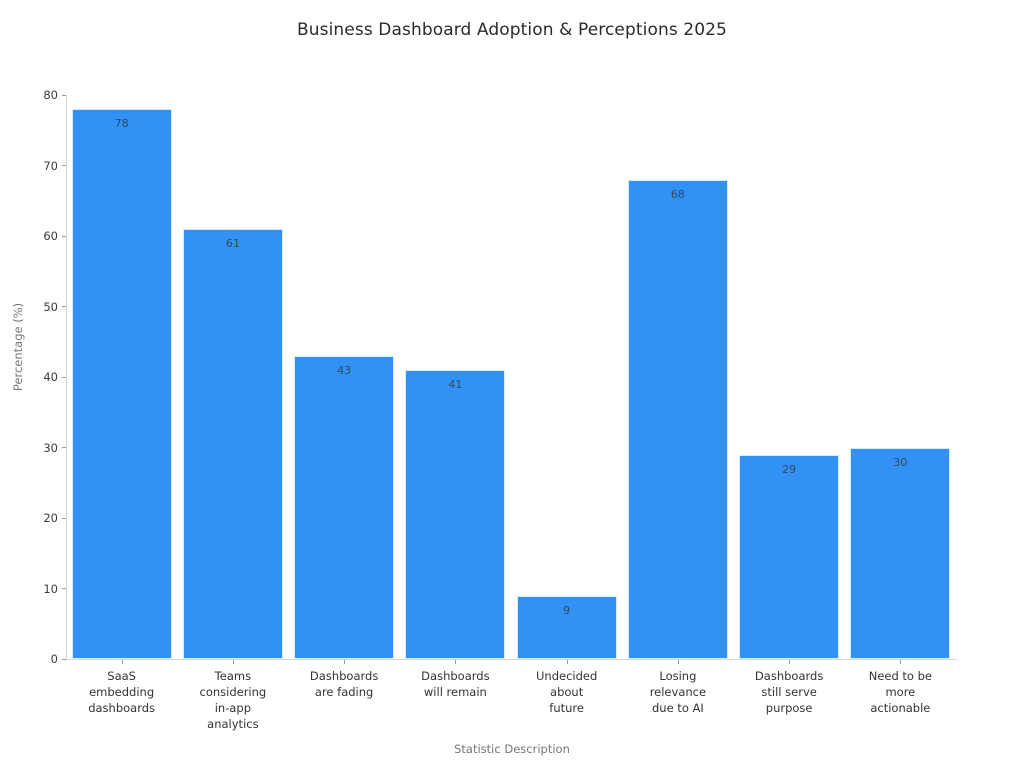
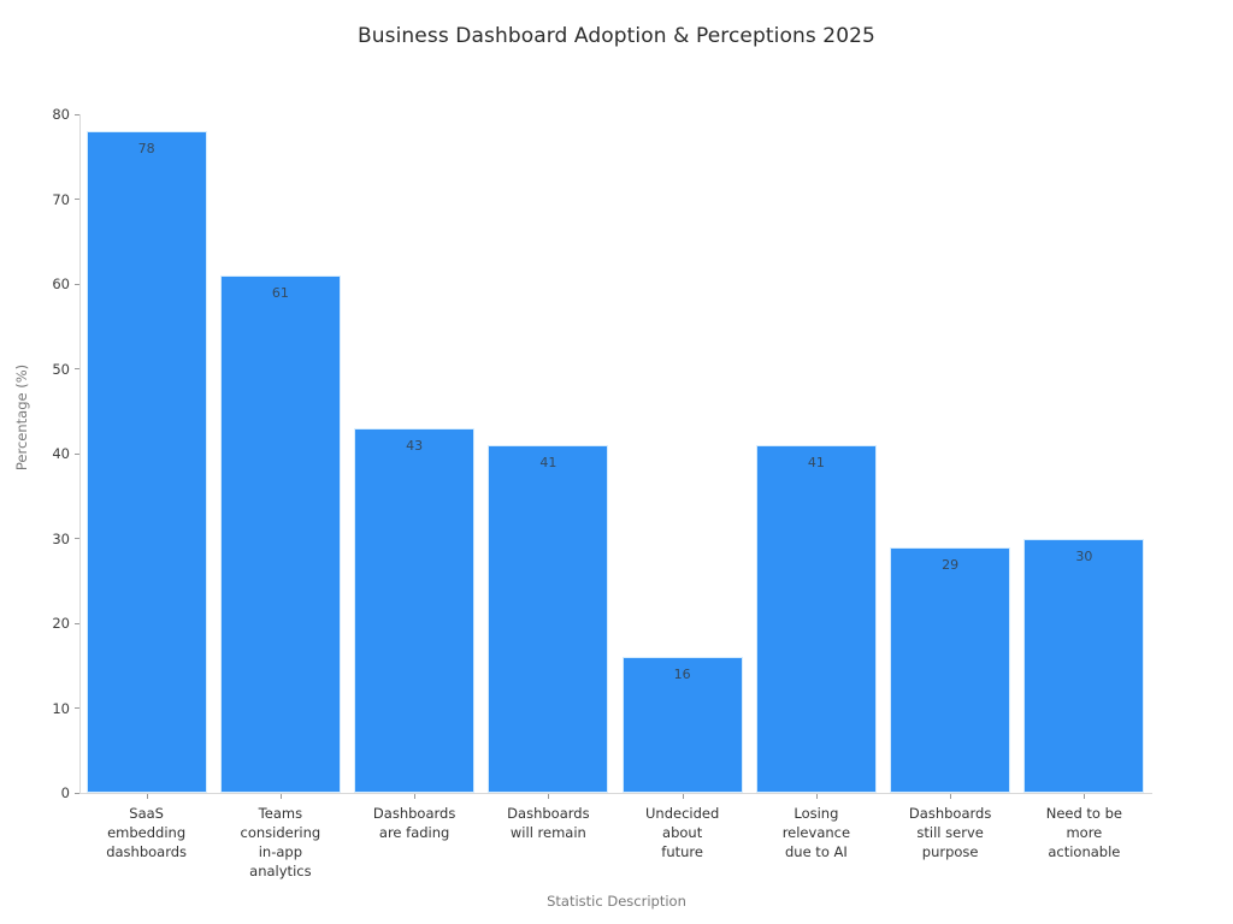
Undecided about future: 9 -> 16
Losing relevance due to AI: 68 -> 41
